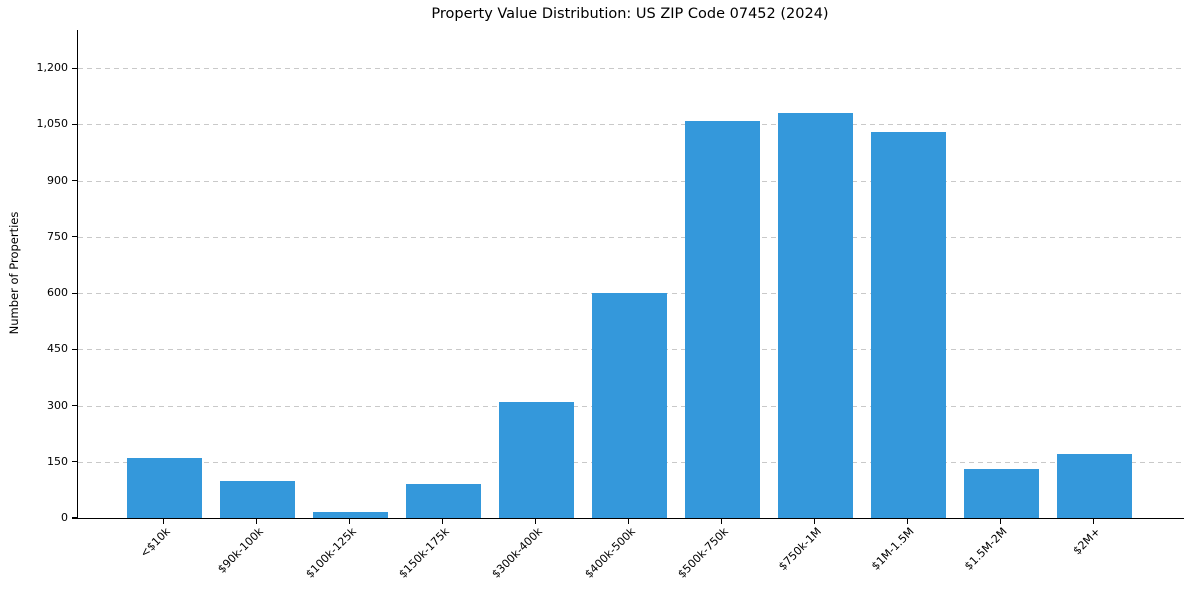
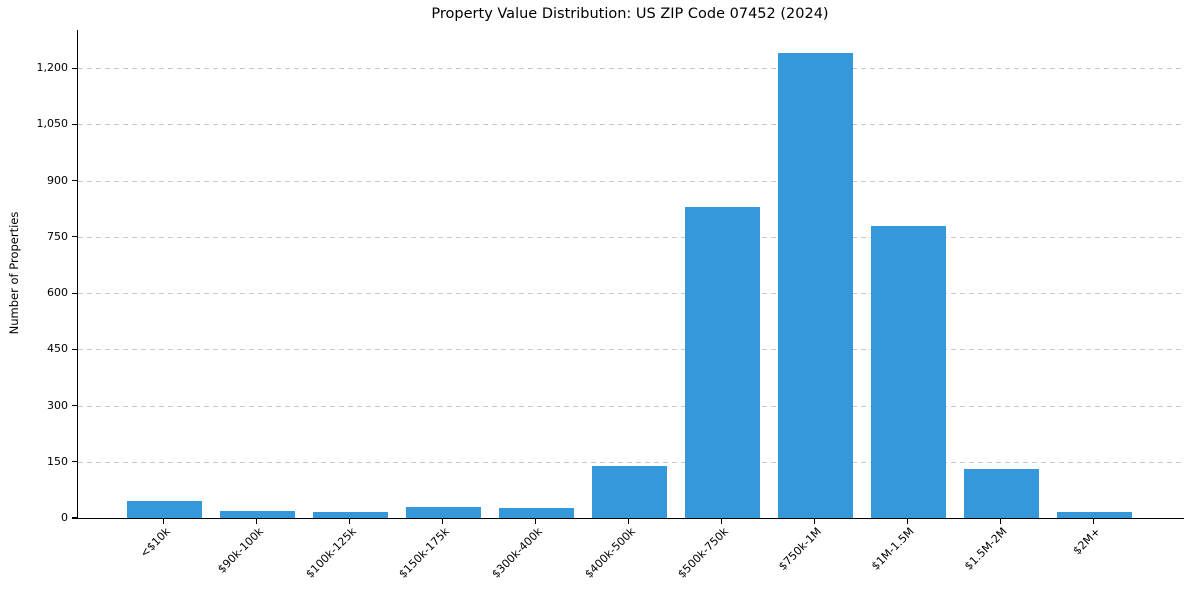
<$10k: 160 -> 40
$90k-100k: 100 -> 20
$150k-175k: 90 -> 30
$300k-400k: 310 -> 30
$400k-500k: 600 -> 140
$500k-750k: 1060 -> 830
$750k-1M: 1080 -> 1240
$1M-1.5M: 1030 -> 780
$2M+: 170 -> 20
